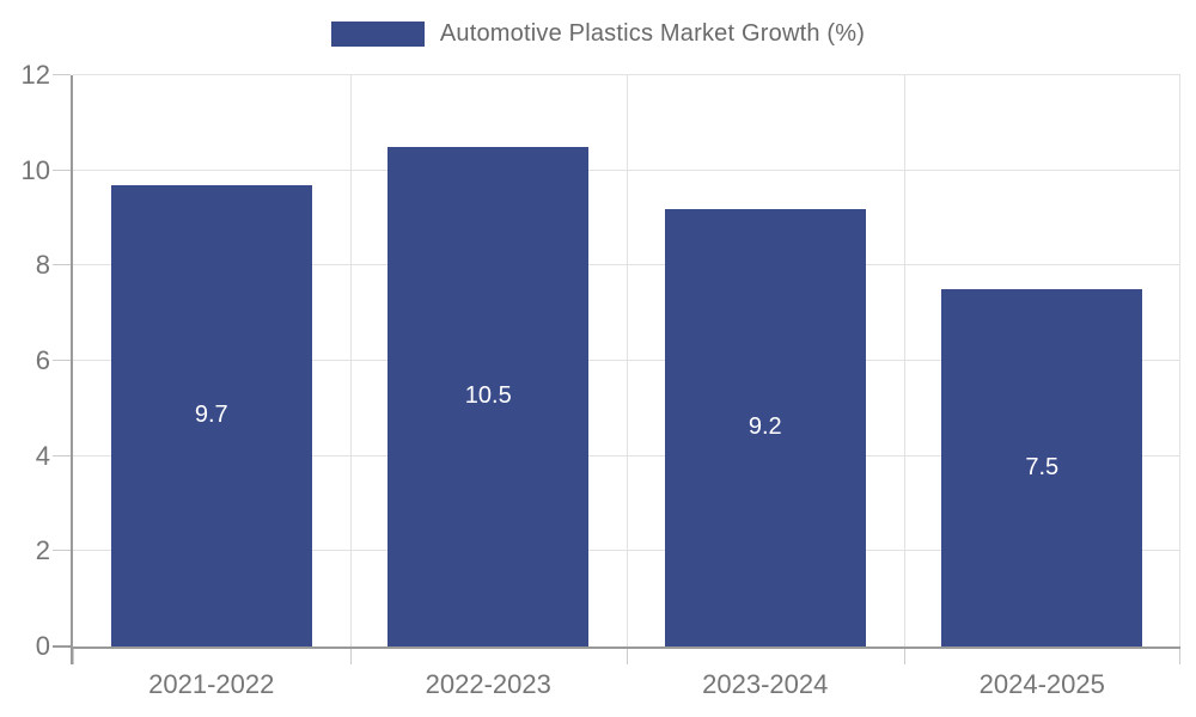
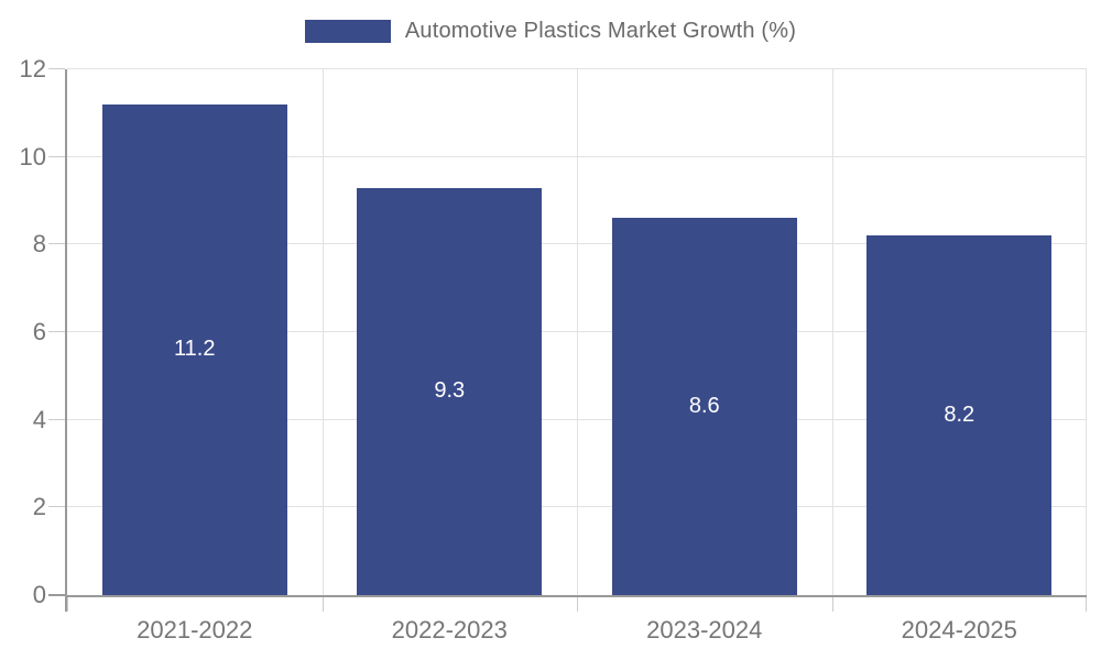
2021-2022: 9.7 -> 11.2
2022-2023: 10.5 -> 9.3
2023-2024: 9.2 -> 8.6
2024-2025: 7.5 -> 8.2
